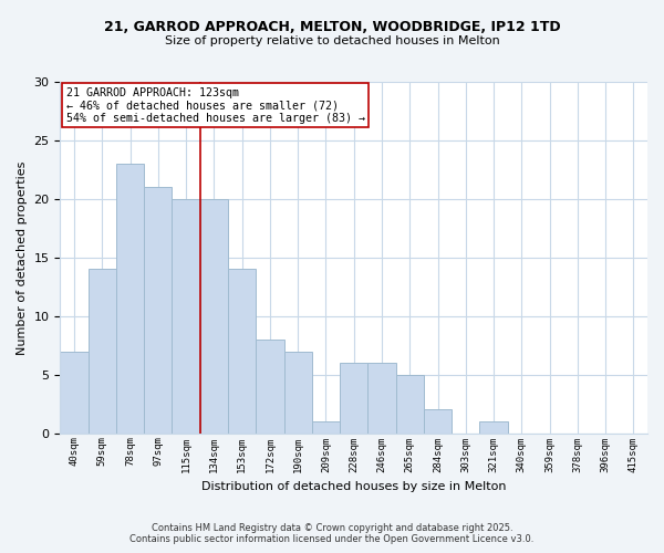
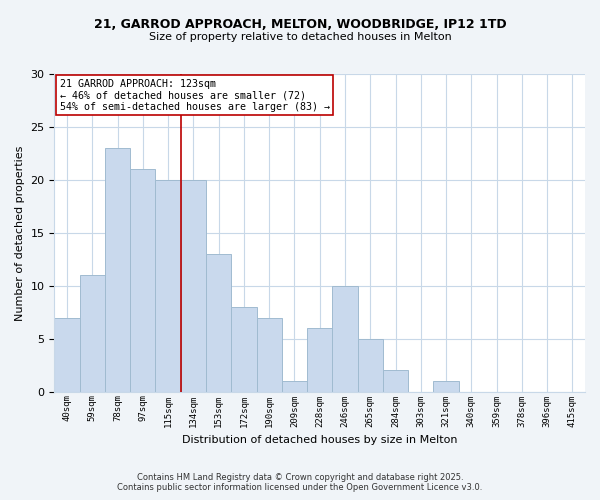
59sqm: 14 -> 11
153sqm: 14 -> 13
246sqm: 6 -> 10
